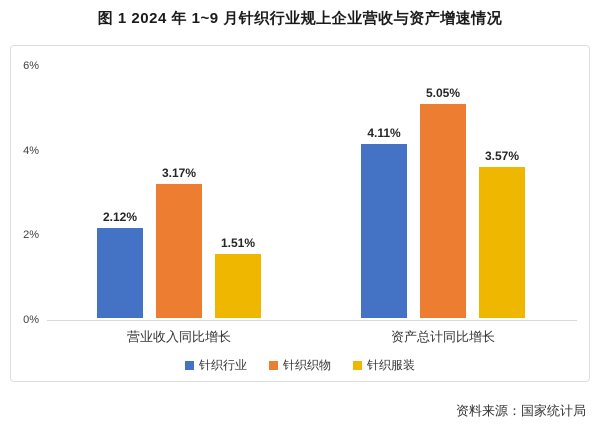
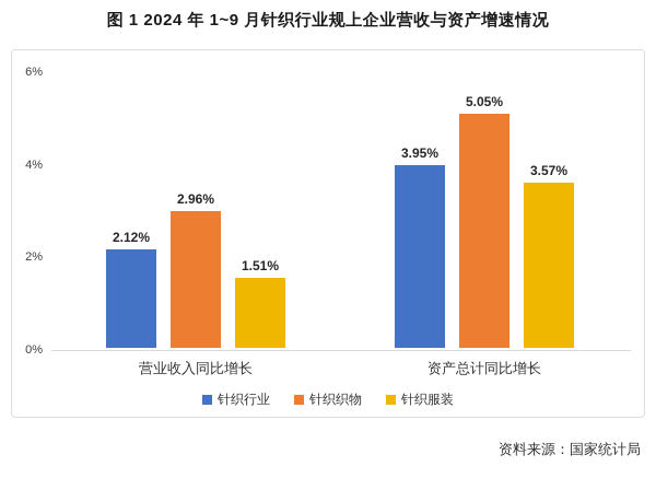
针织织物/营业收入同比增长: 3.17% -> 2.96%
针织行业/资产总计同比增长: 4.11% -> 3.95%
